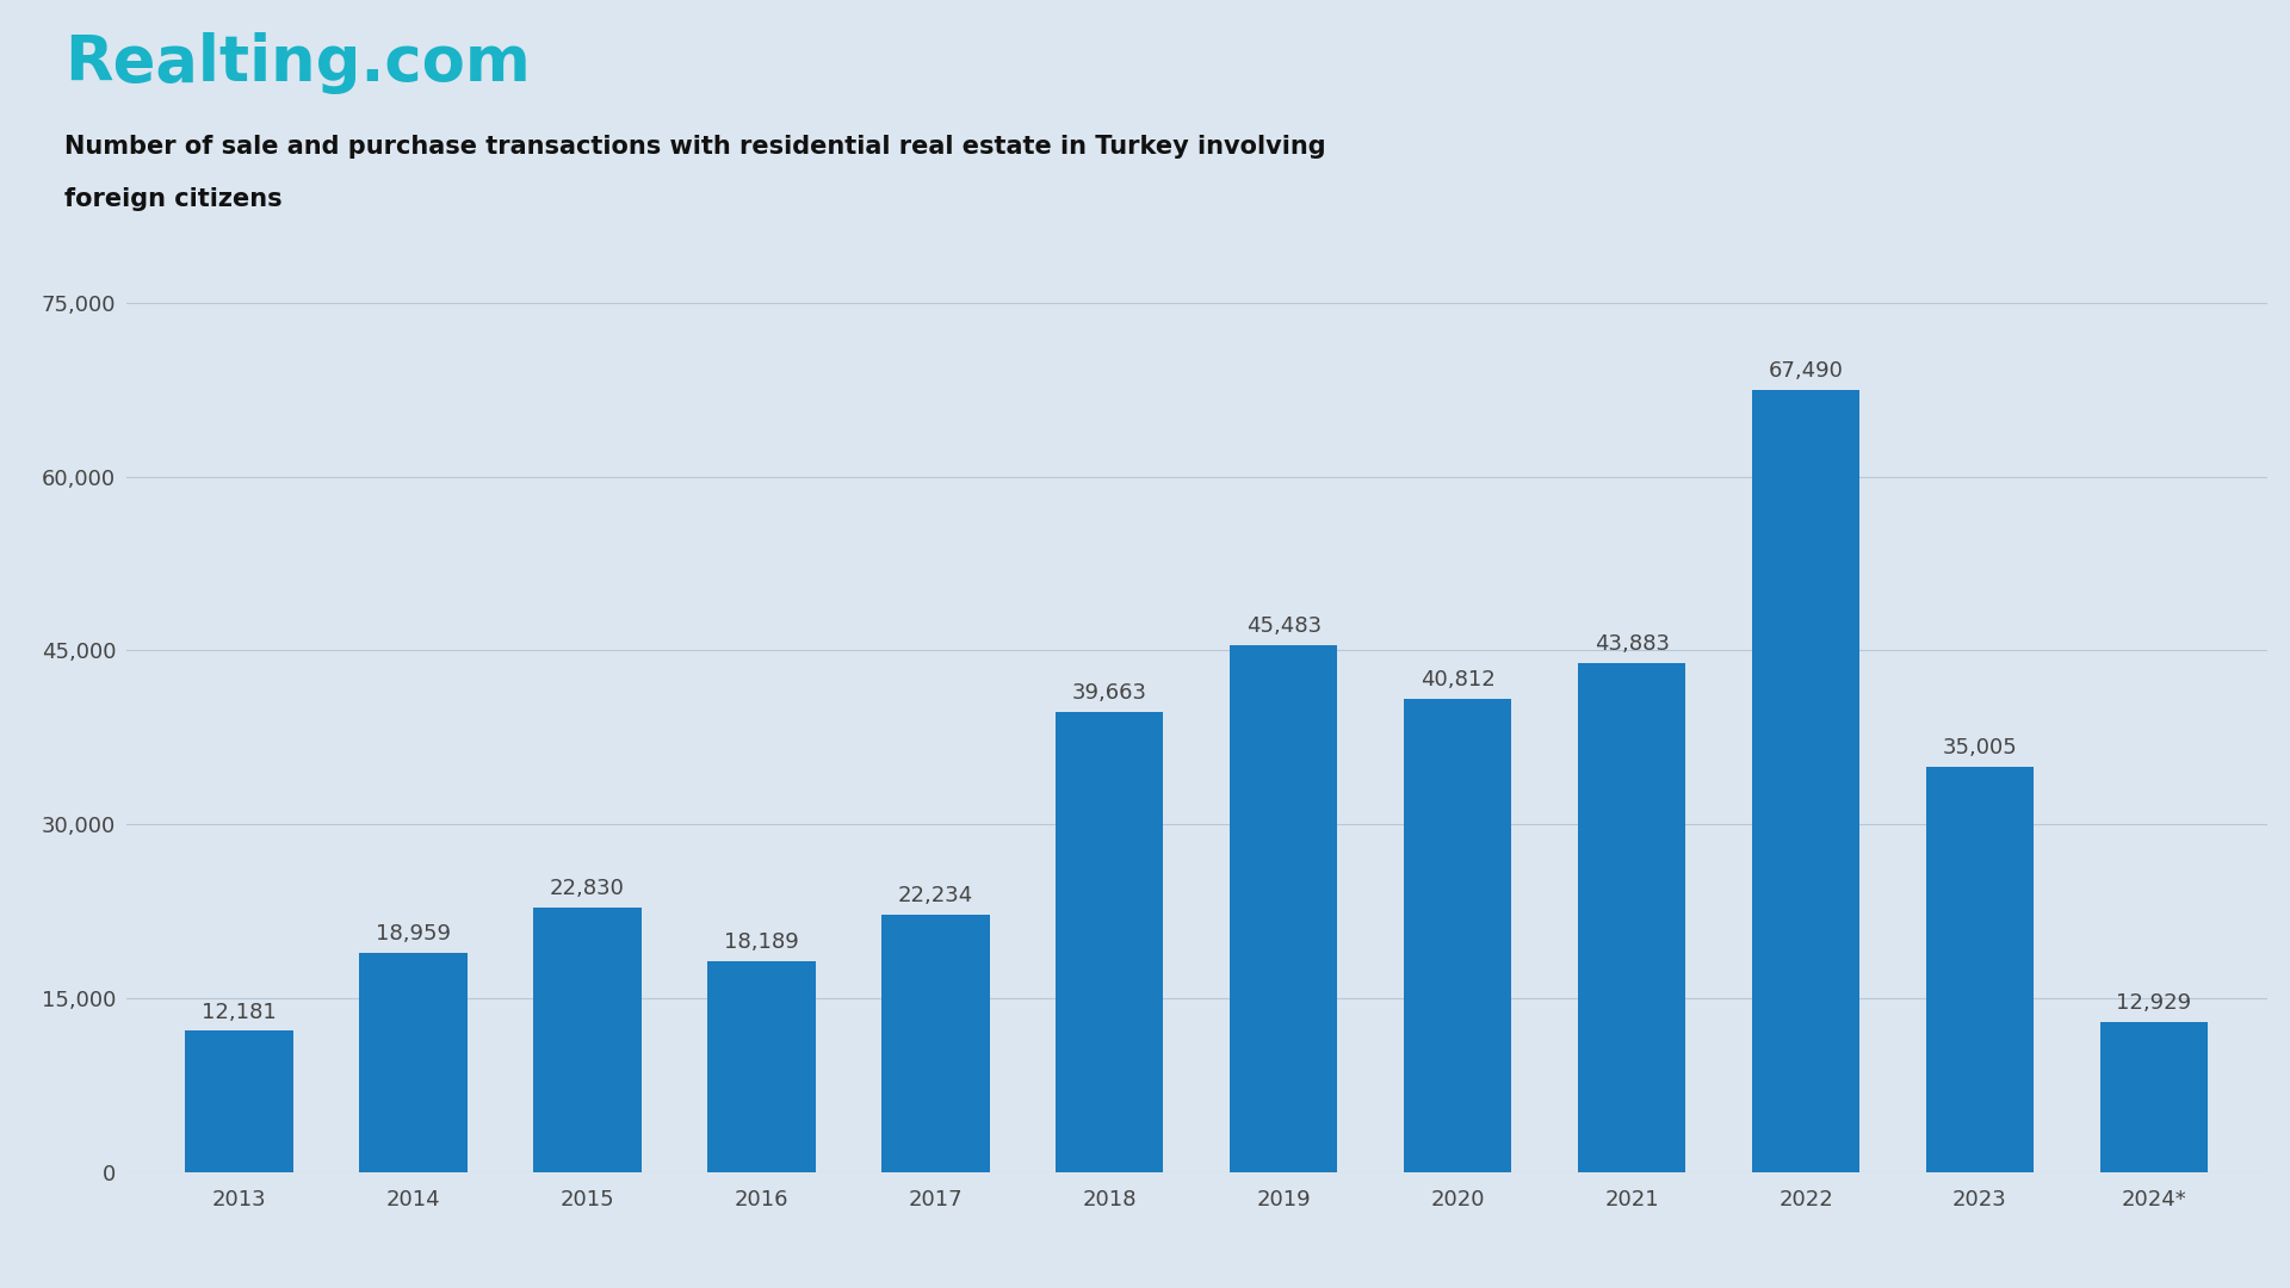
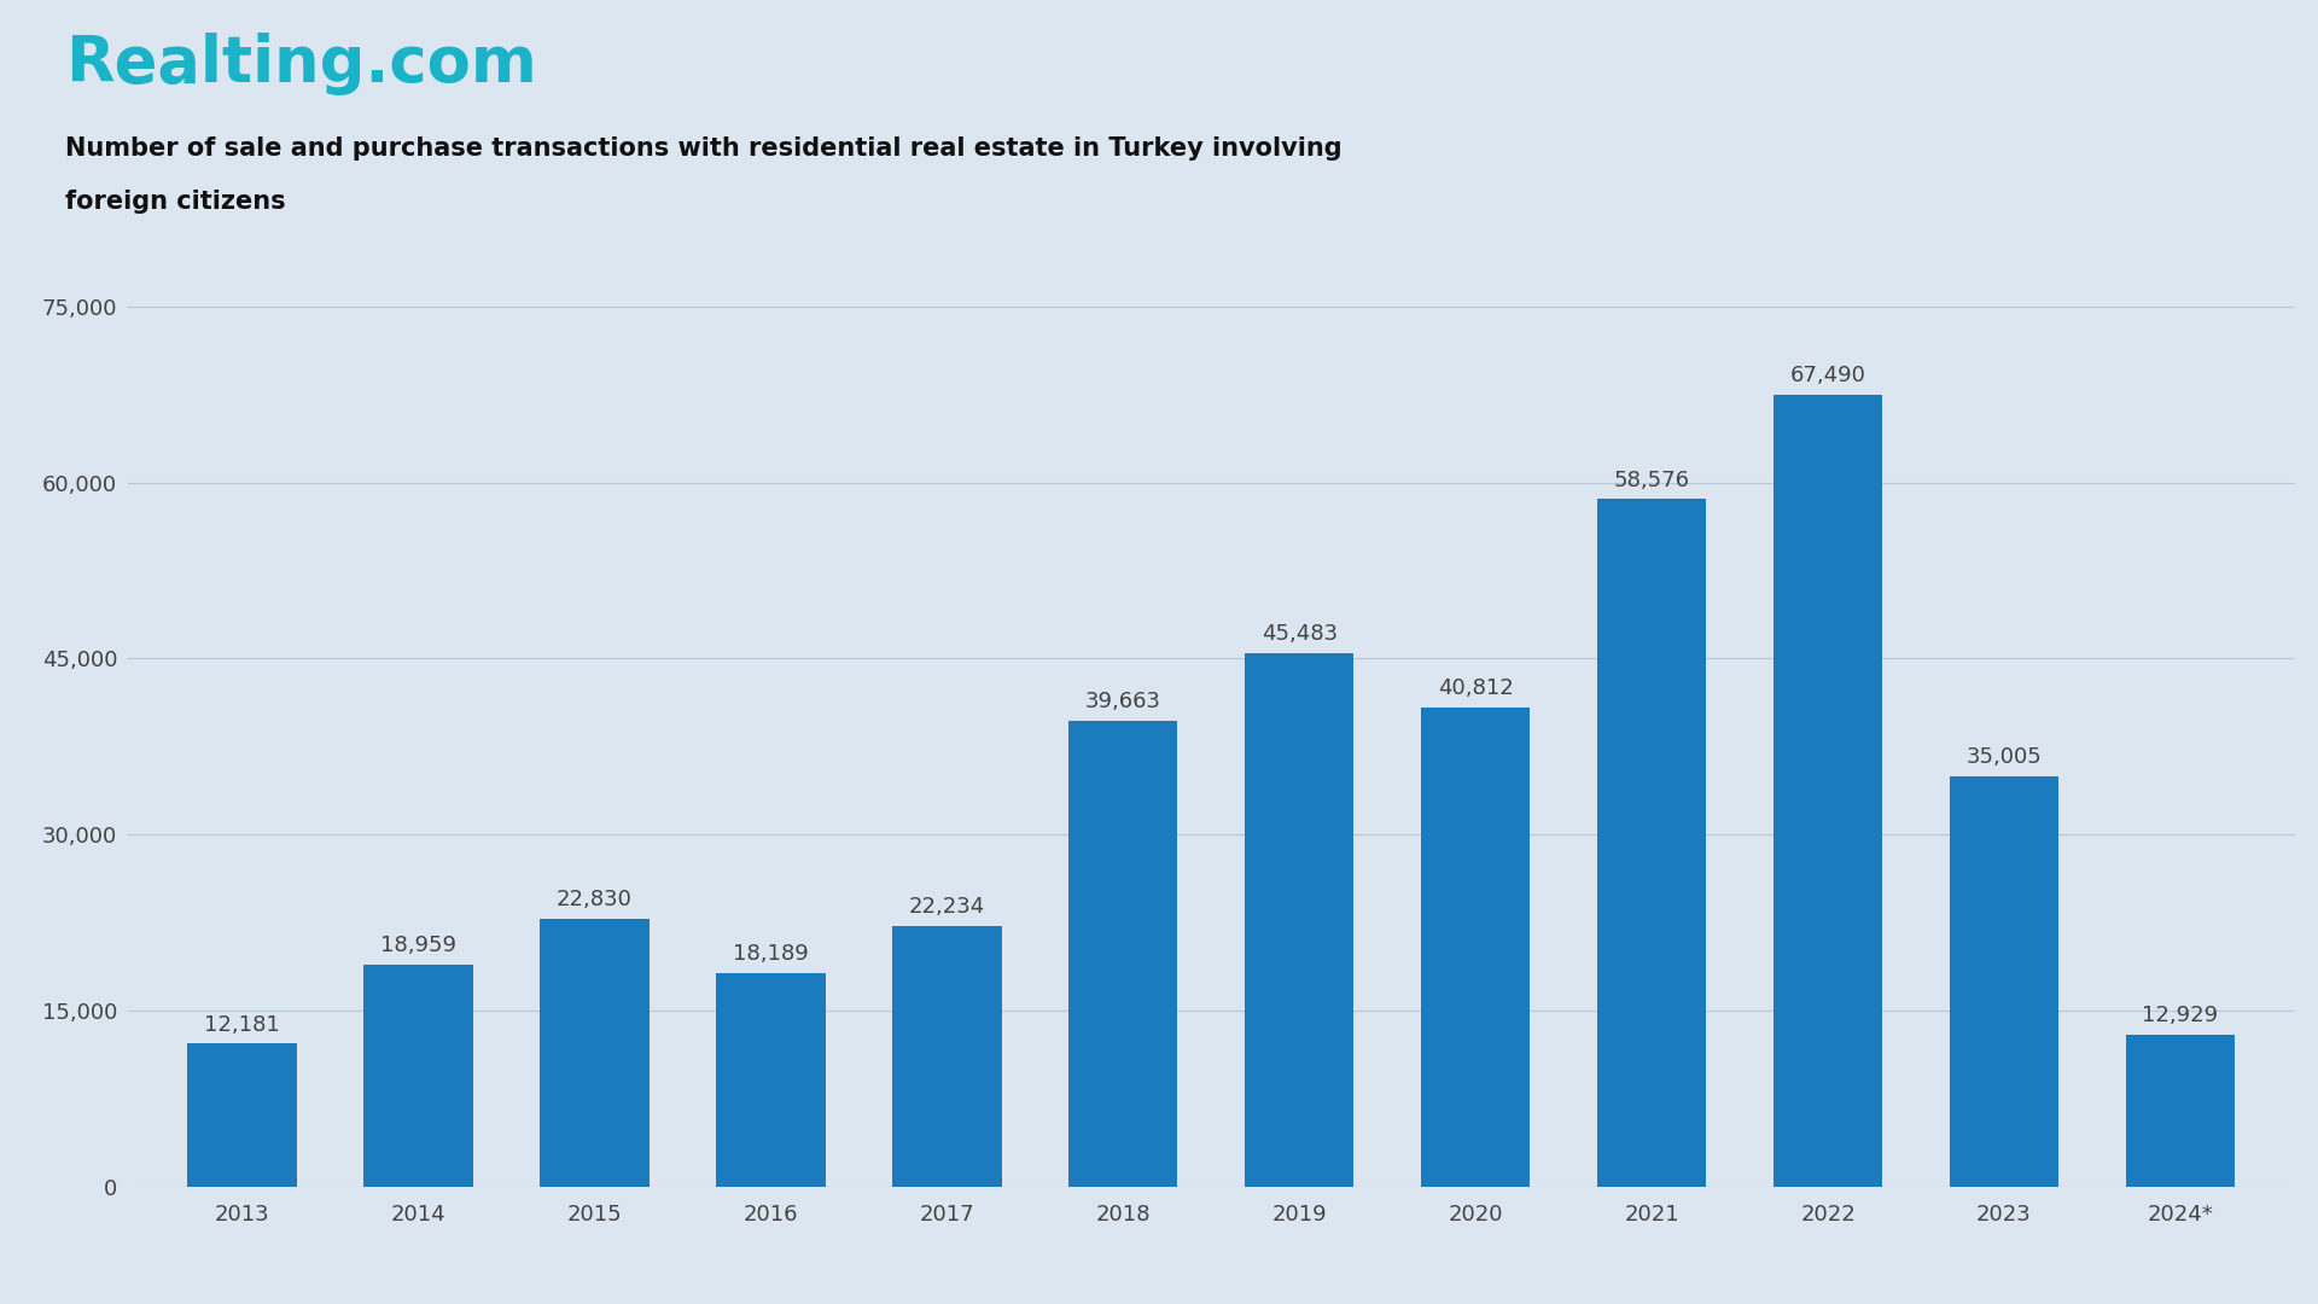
2021: 43,883 -> 58,576
